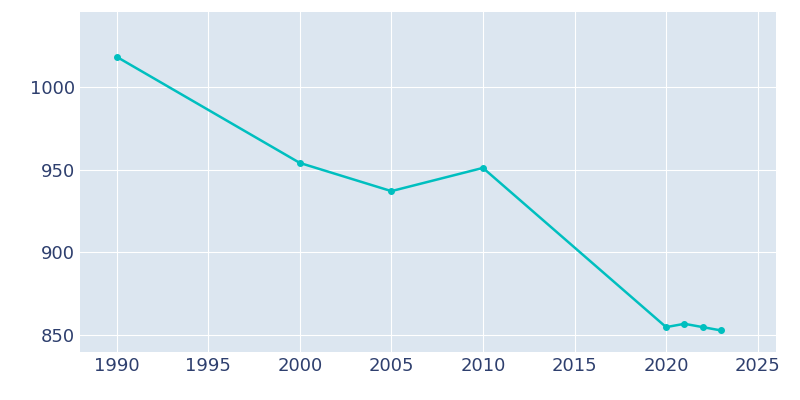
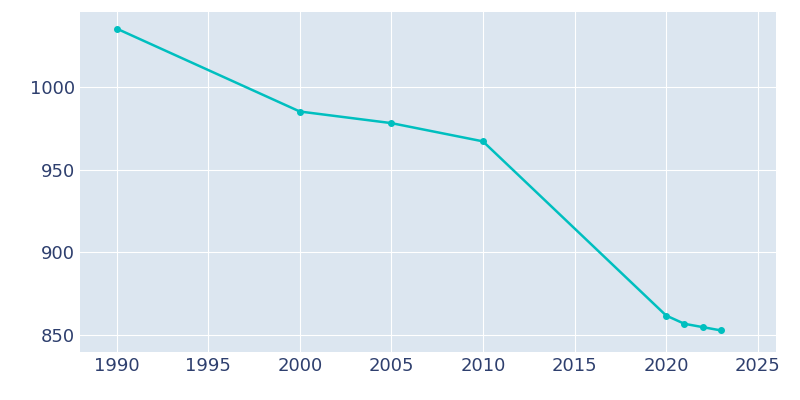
1990: 1018 -> 1035
2000: 954 -> 985
2005: 937 -> 978
2010: 951 -> 967
2020: 855 -> 862
